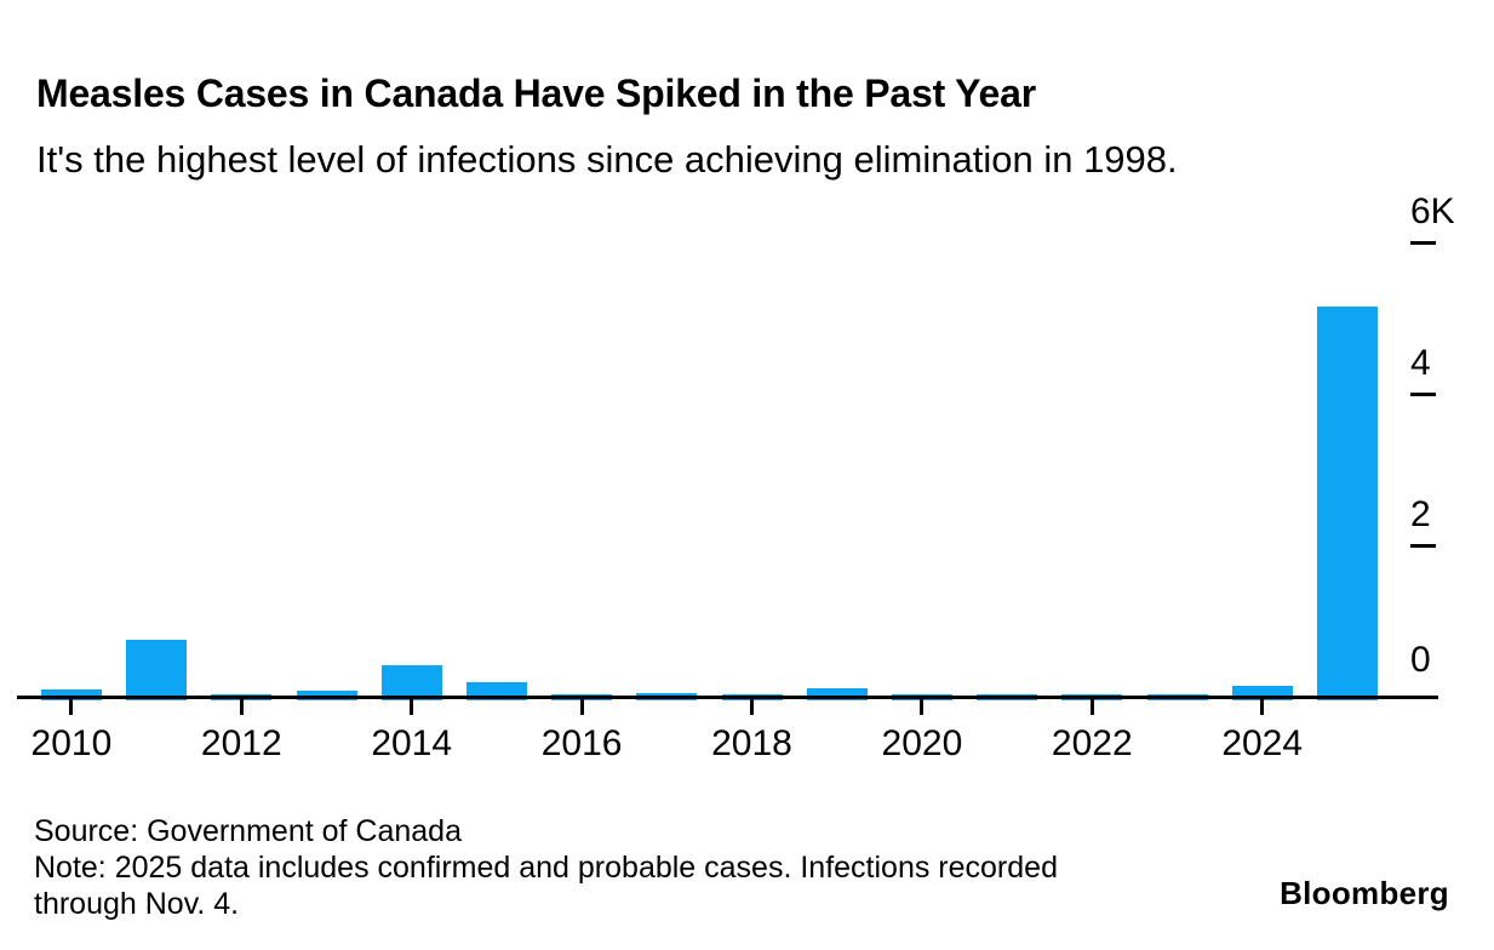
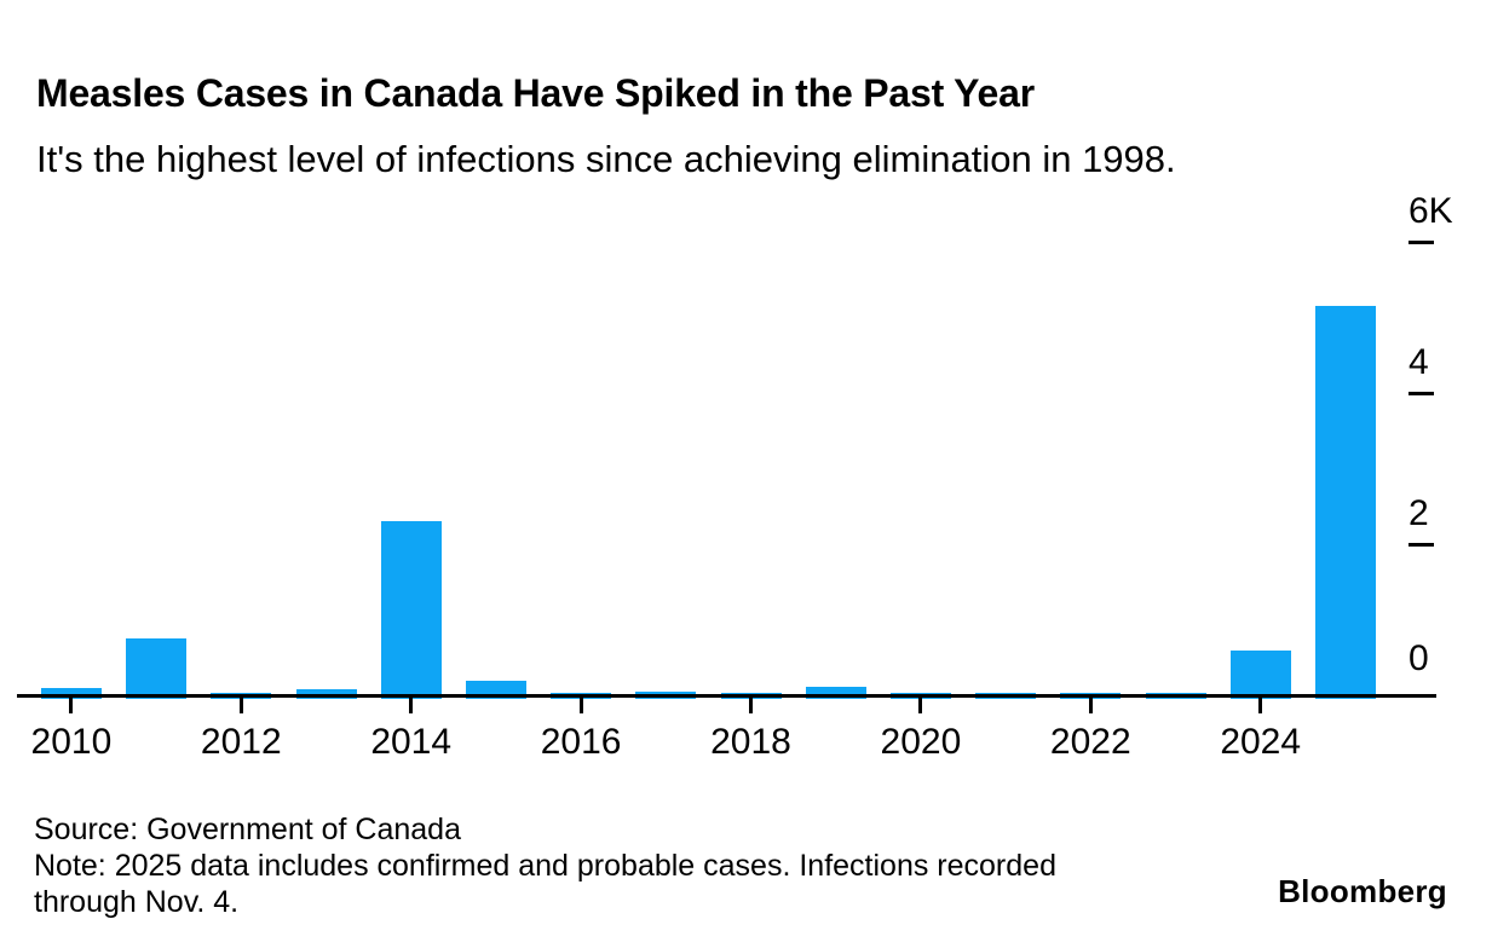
2014: 0.4K -> 2.3K
2024: 0.1K -> 0.6K
